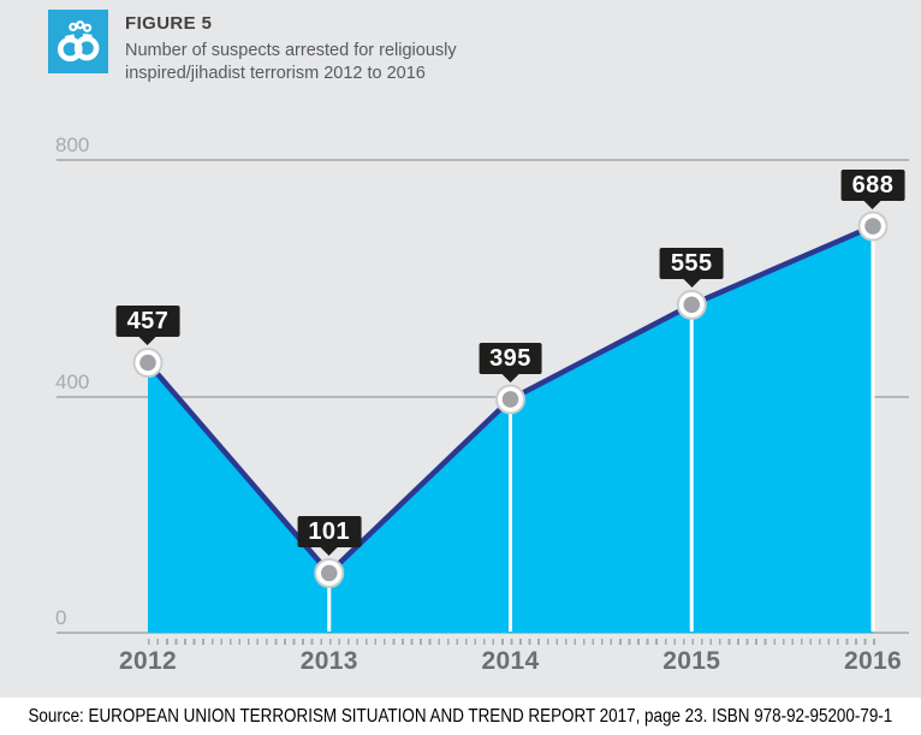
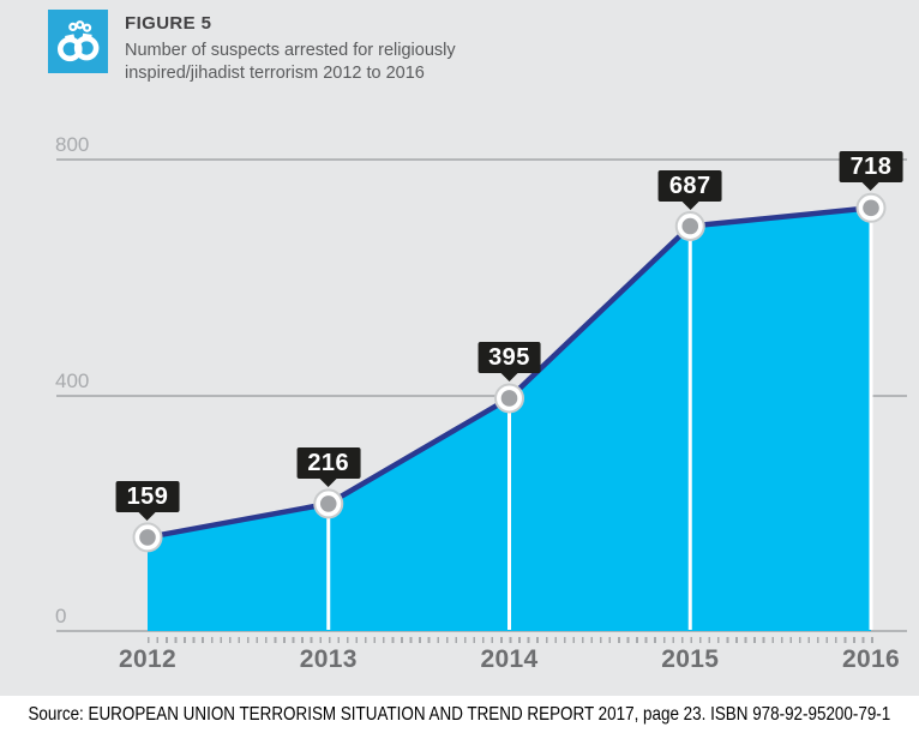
2012: 457 -> 159
2013: 101 -> 216
2015: 555 -> 687
2016: 688 -> 718
